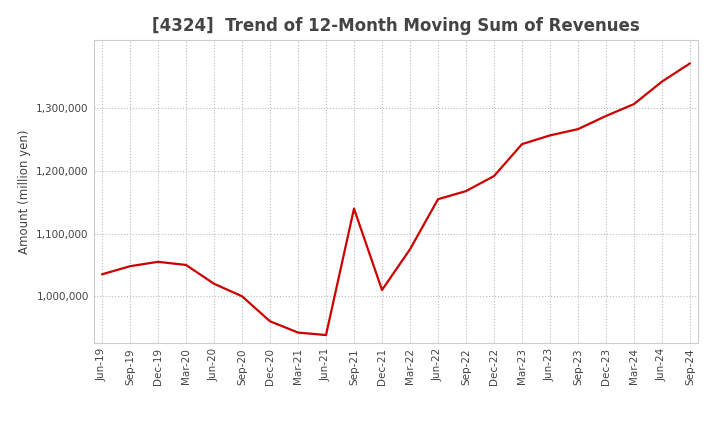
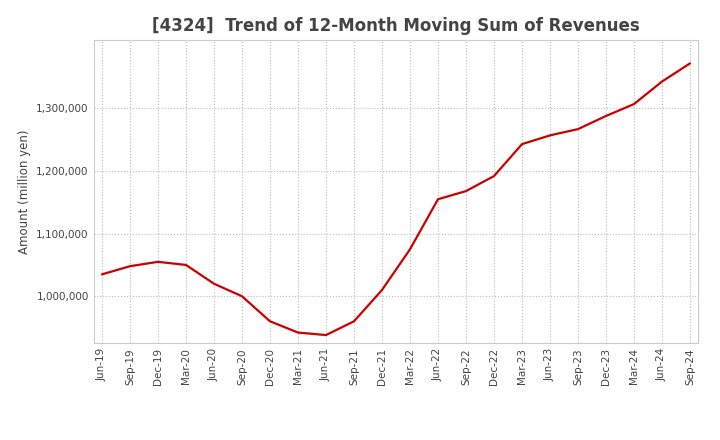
Sep-21: 1,140,000 -> 960,000
